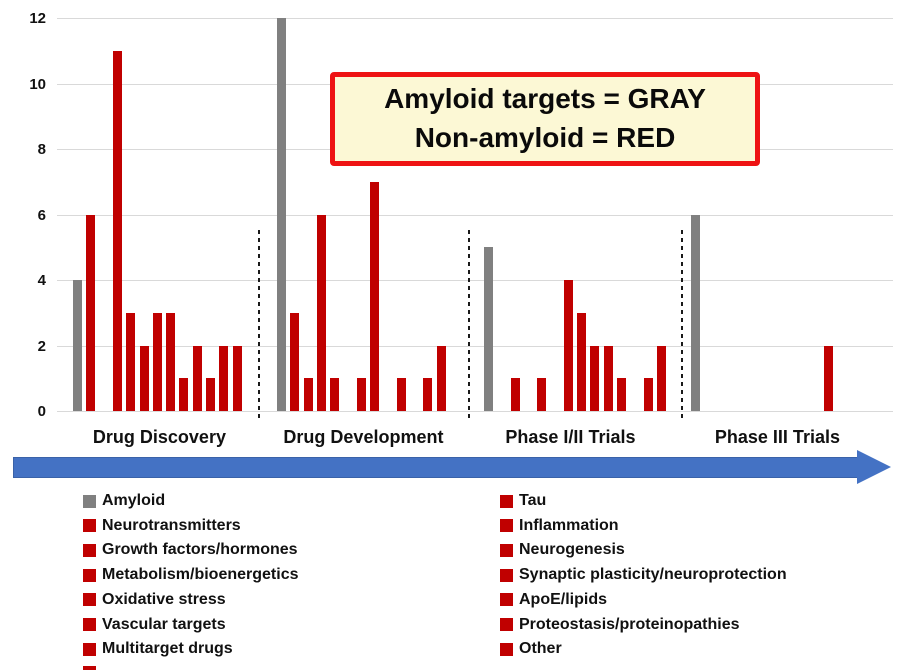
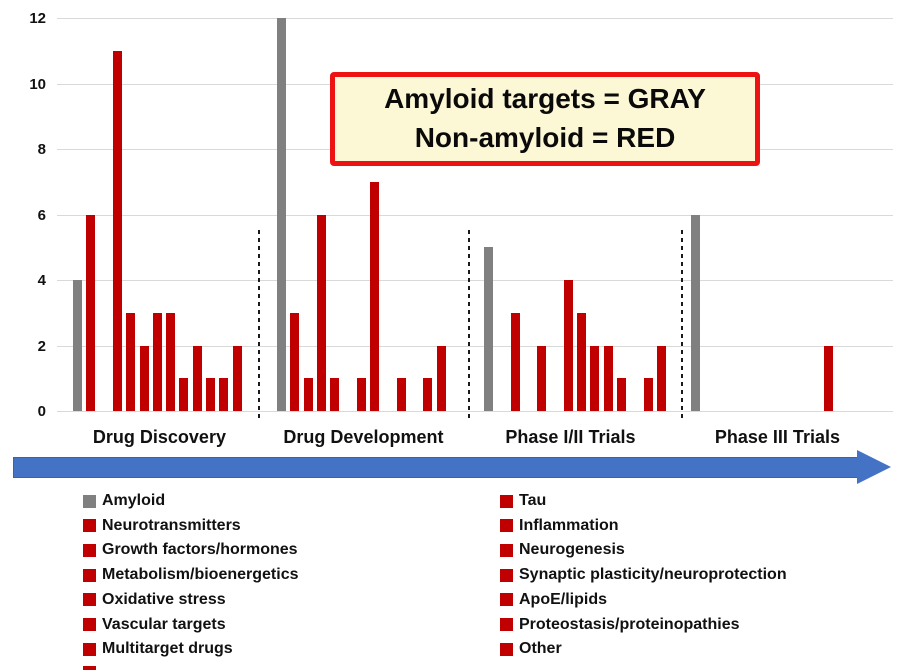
Phase I/II Trials/Neurotransmitters: 1 -> 3
Phase I/II Trials/Growth factors/hormones: 1 -> 2
Drug Discovery/Proteostasis/proteinopathies: 2 -> 1
